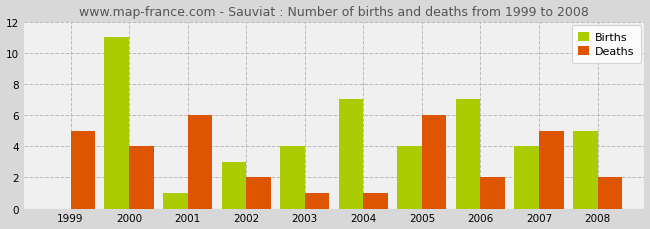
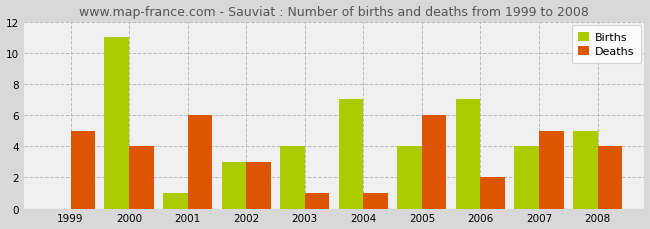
Deaths/2002: 2 -> 3
Deaths/2008: 2 -> 4
